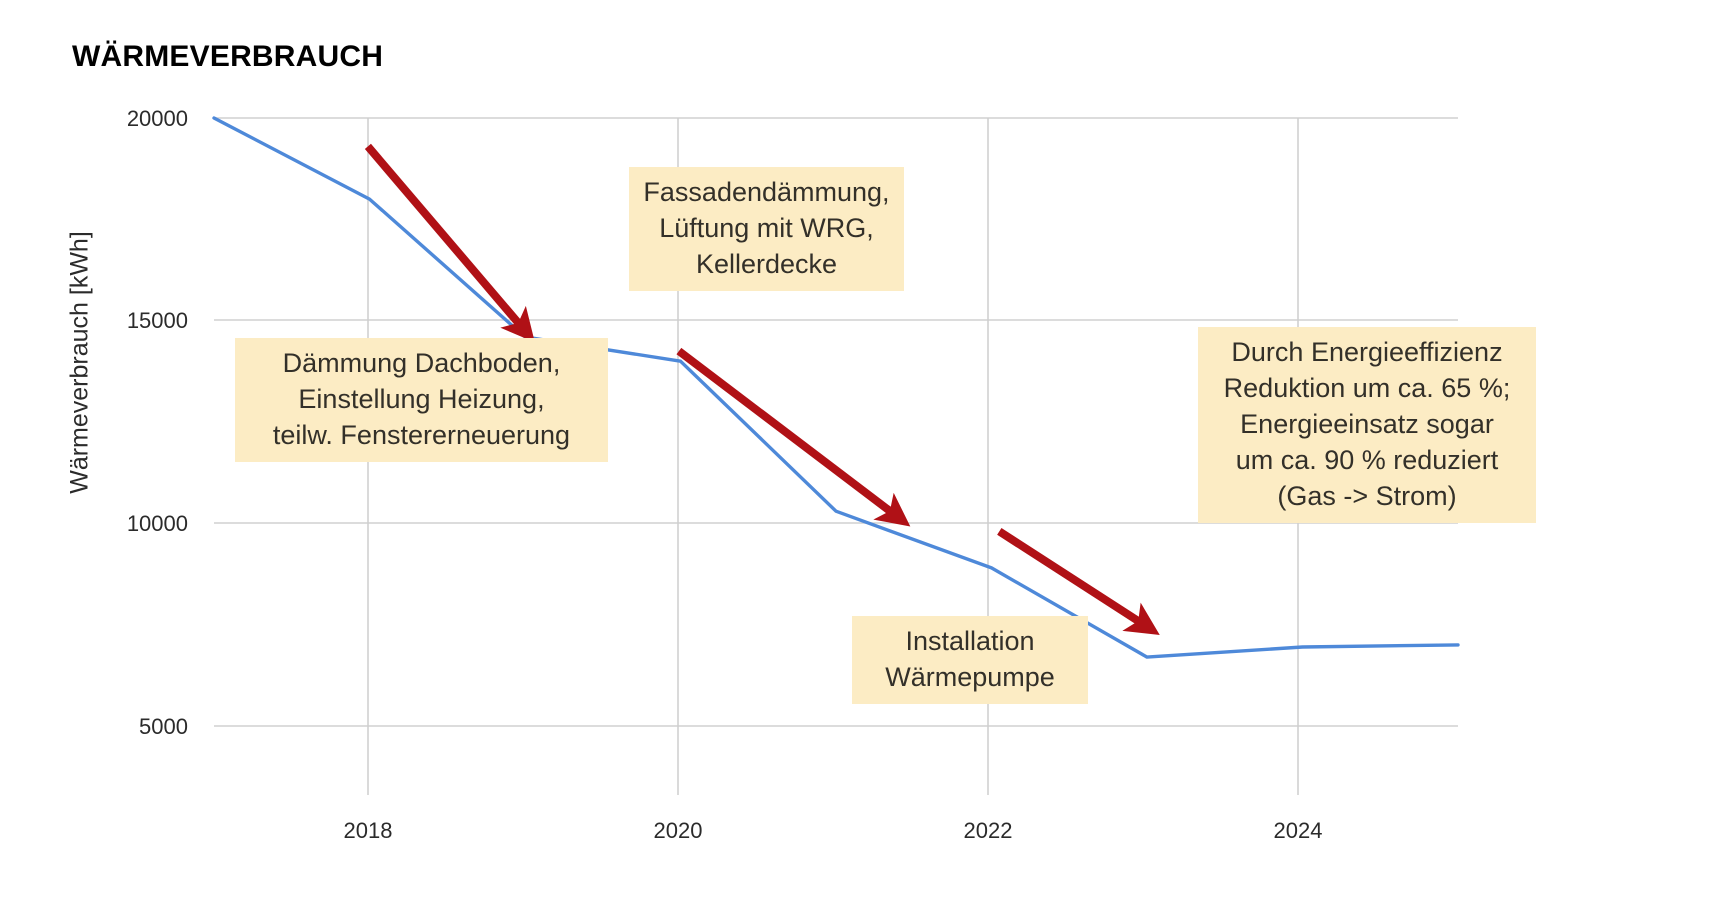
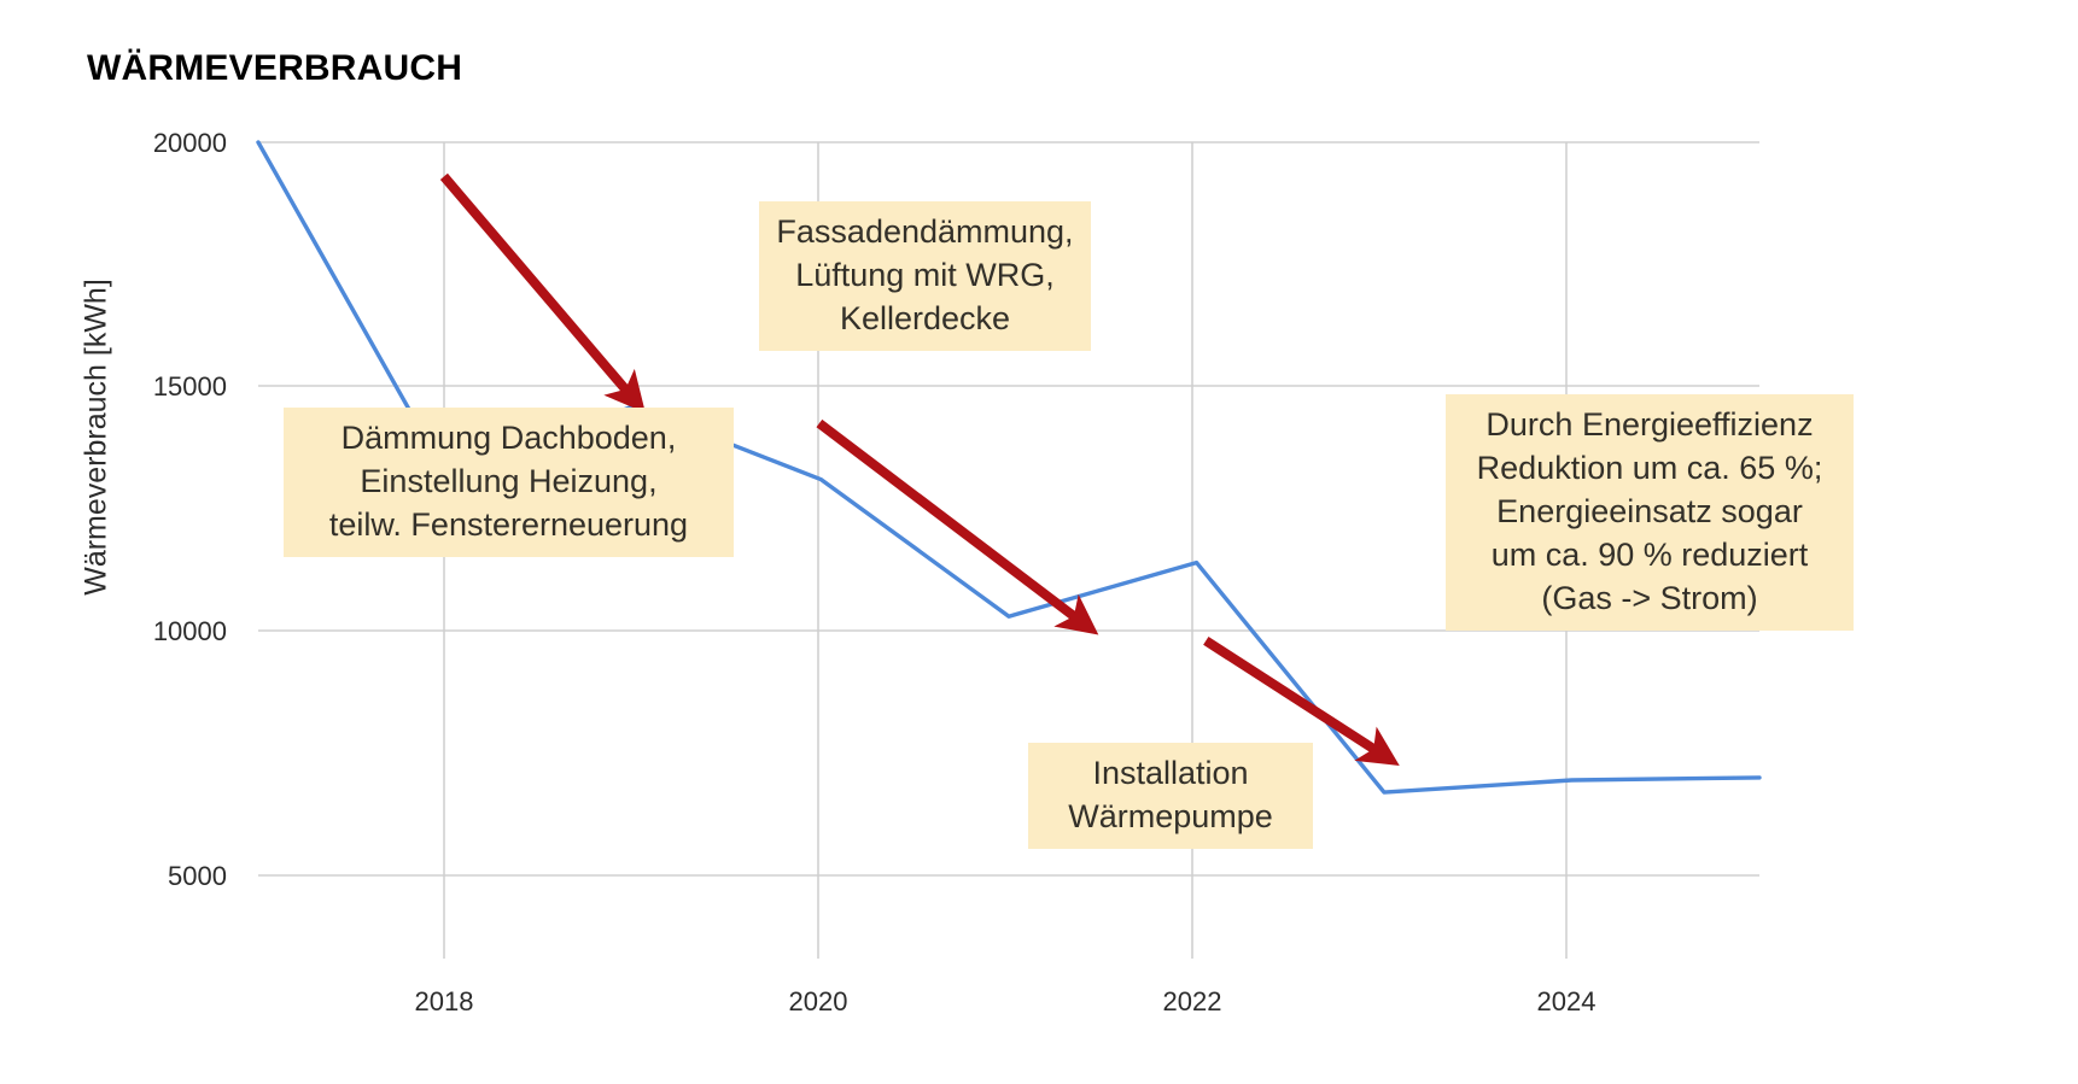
2018: 18000 -> 13200
2020: 14000 -> 13100
2022: 8900 -> 11400
